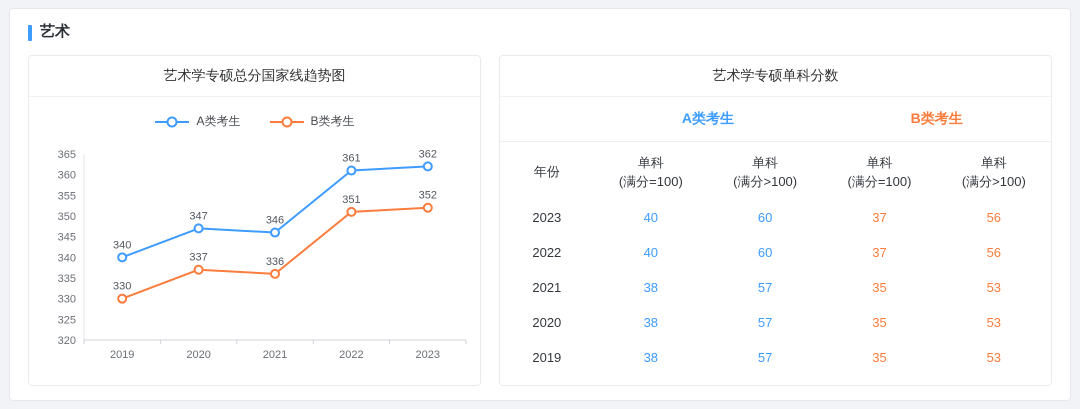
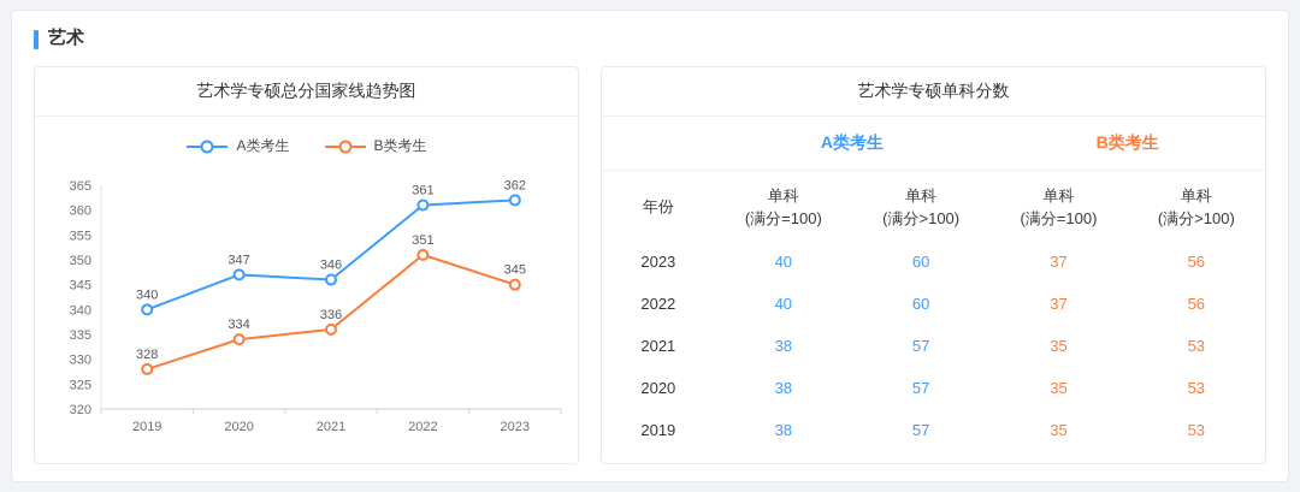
B类考生/2019: 330 -> 328
B类考生/2020: 337 -> 334
B类考生/2023: 352 -> 345
